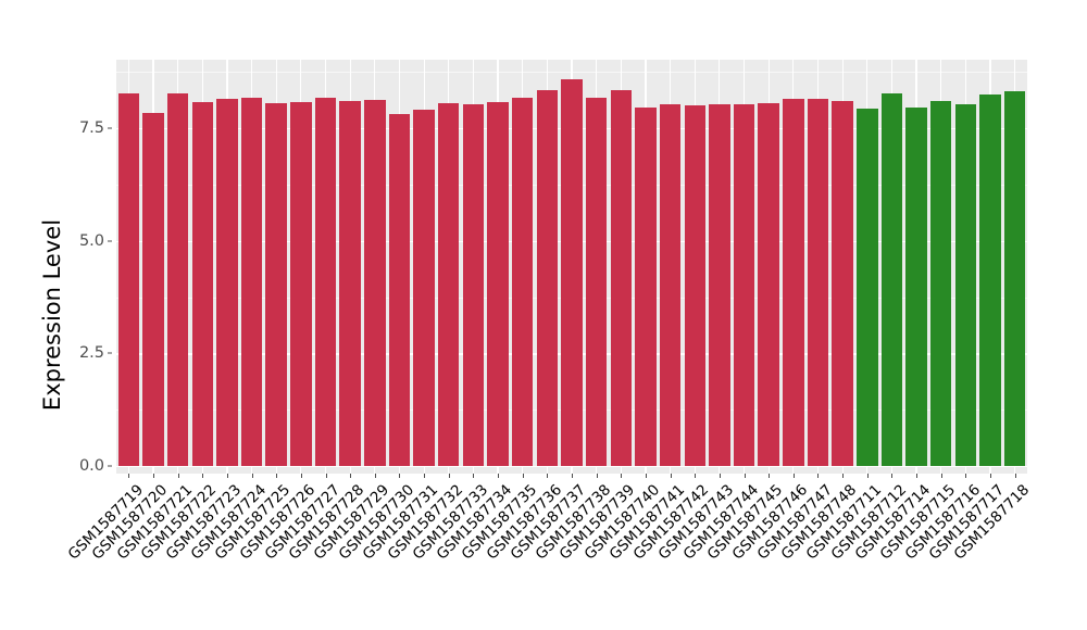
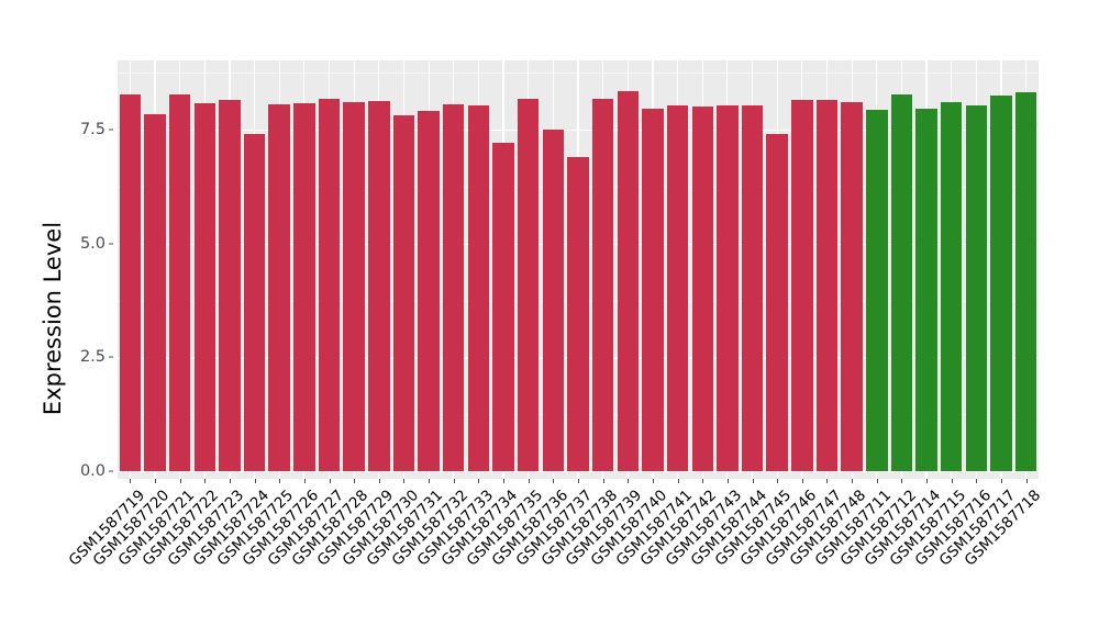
GSM1587724: 8.2 -> 7.4
GSM1587734: 8.1 -> 7.2
GSM1587736: 8.3 -> 7.5
GSM1587737: 8.6 -> 6.9
GSM1587745: 8.1 -> 7.4
